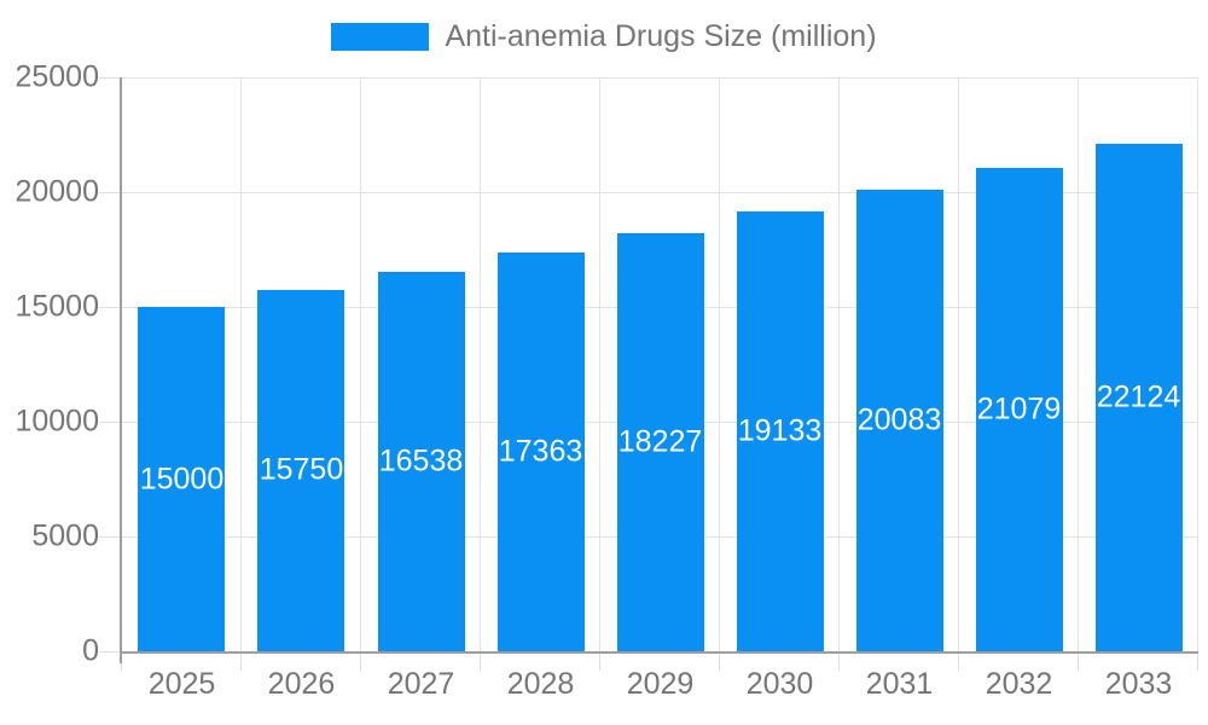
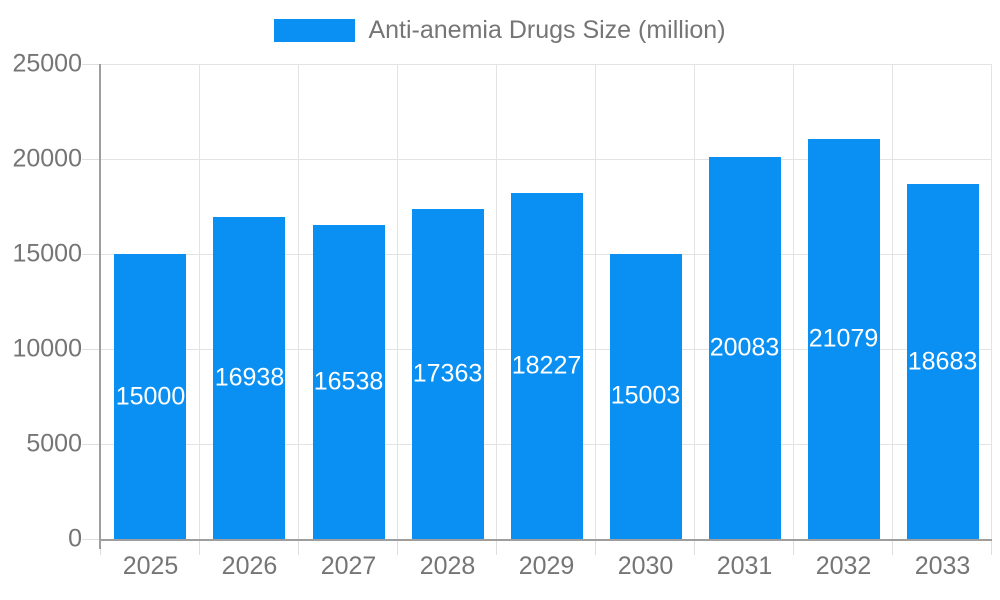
2026: 15750 -> 16938
2030: 19133 -> 15003
2033: 22124 -> 18683
